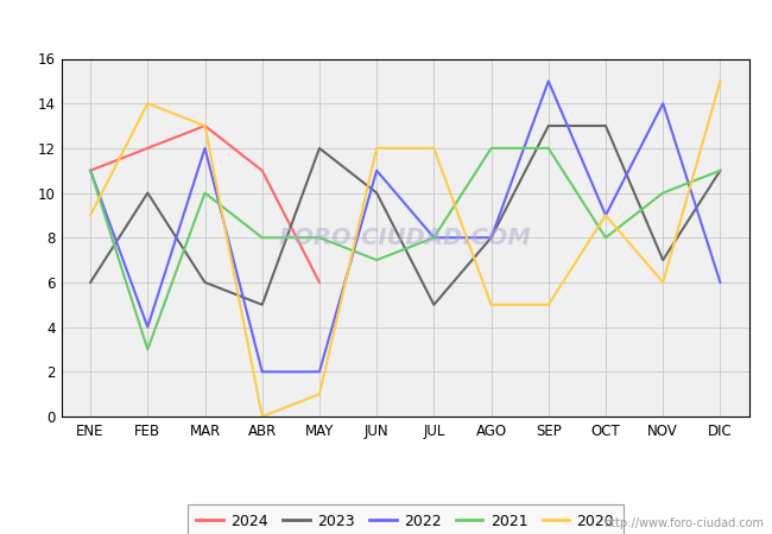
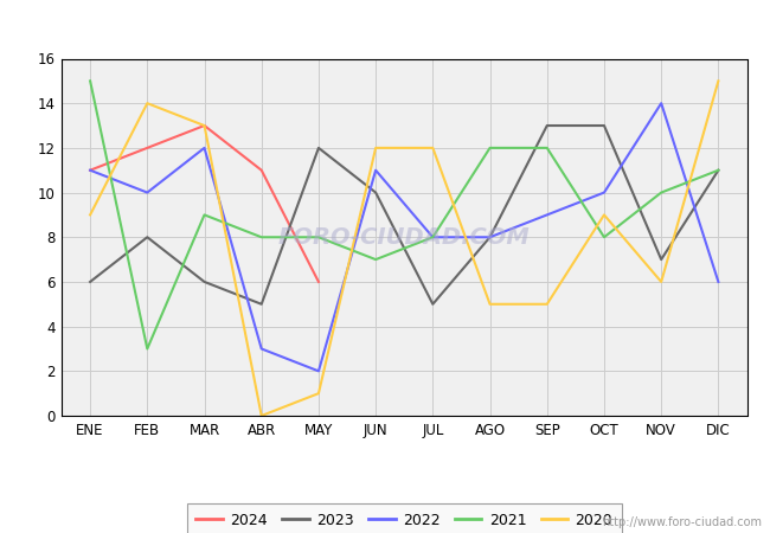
2021/ENE: 11 -> 15
2023/FEB: 10 -> 8
2022/FEB: 4 -> 10
2021/MAR: 10 -> 9
2022/ABR: 2 -> 3
2022/SEP: 15 -> 9
2022/OCT: 9 -> 10
